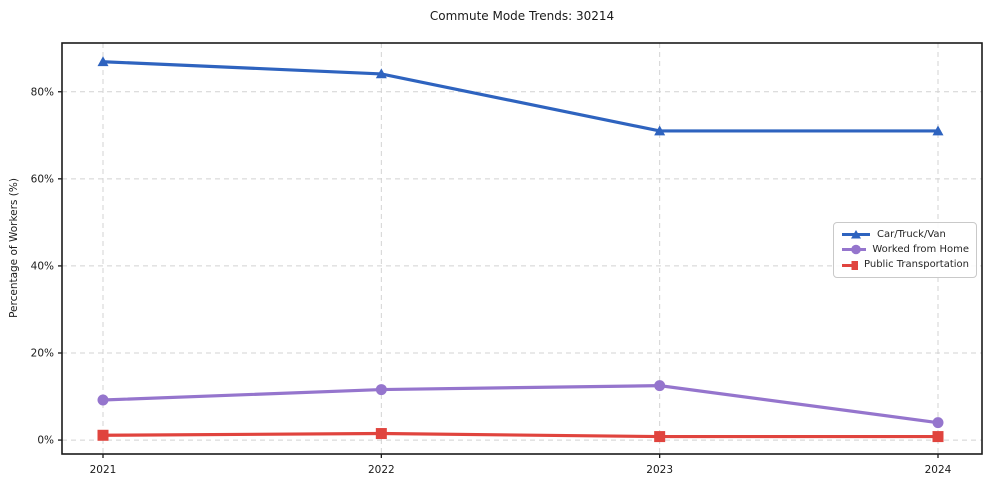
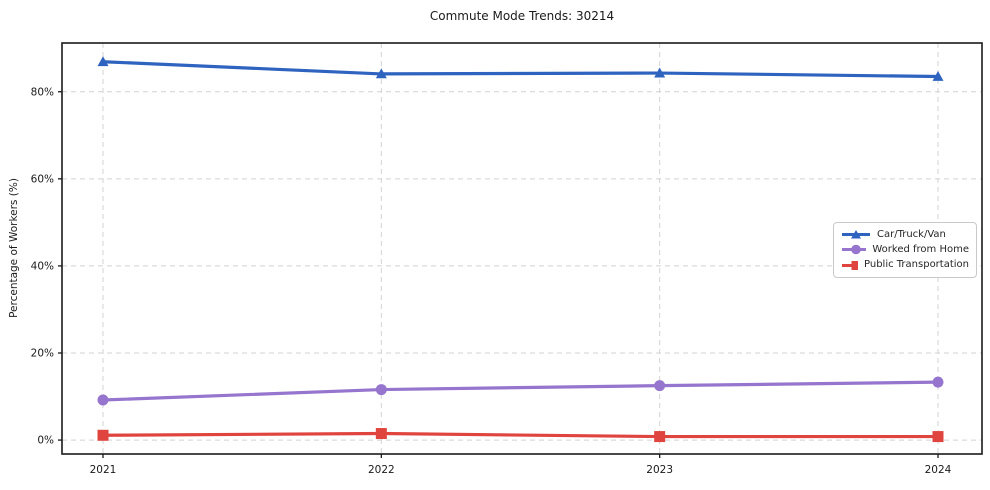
Car/Truck/Van/2023: 71% -> 84%
Car/Truck/Van/2024: 71% -> 84%
Worked from Home/2024: 4% -> 13%
